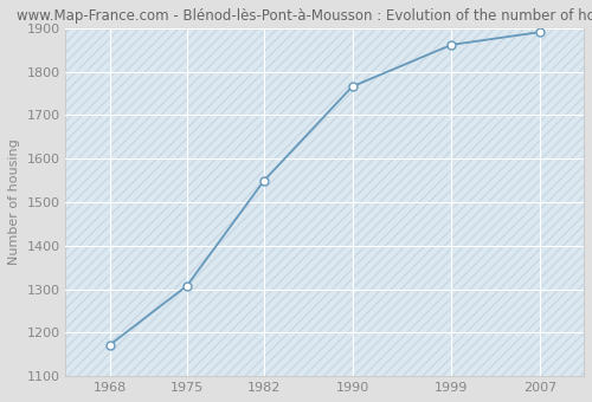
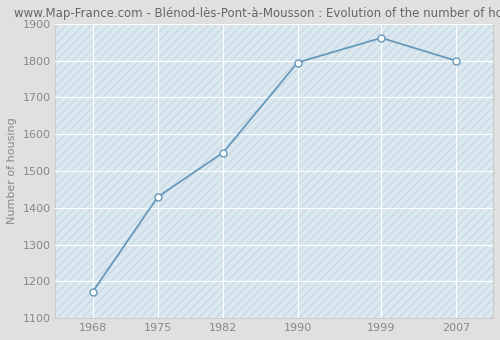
1975: 1308 -> 1430
1990: 1766 -> 1795
2007: 1891 -> 1800
